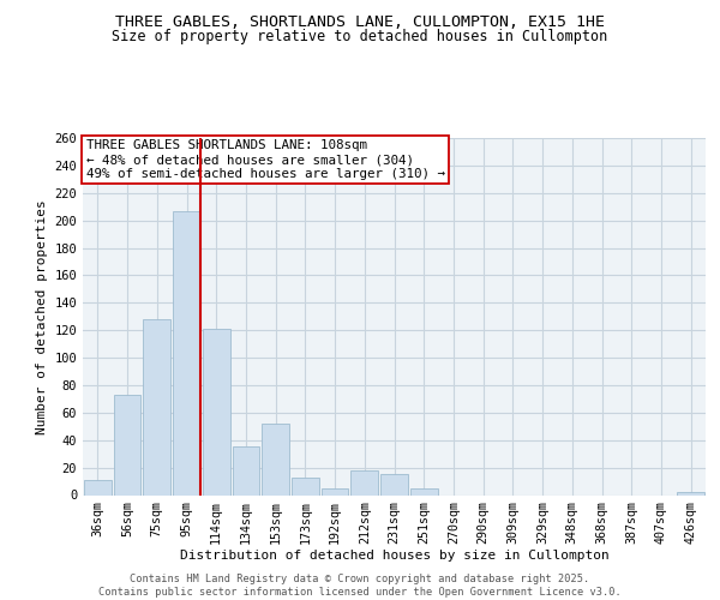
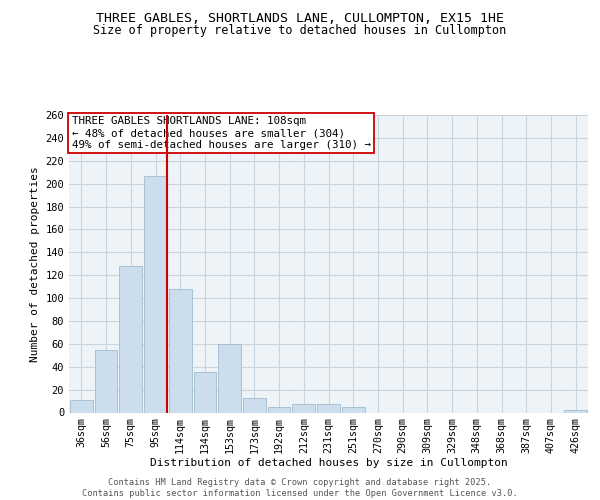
56sqm: 73 -> 55
114sqm: 121 -> 108
153sqm: 52 -> 60
212sqm: 18 -> 7
231sqm: 15 -> 7
